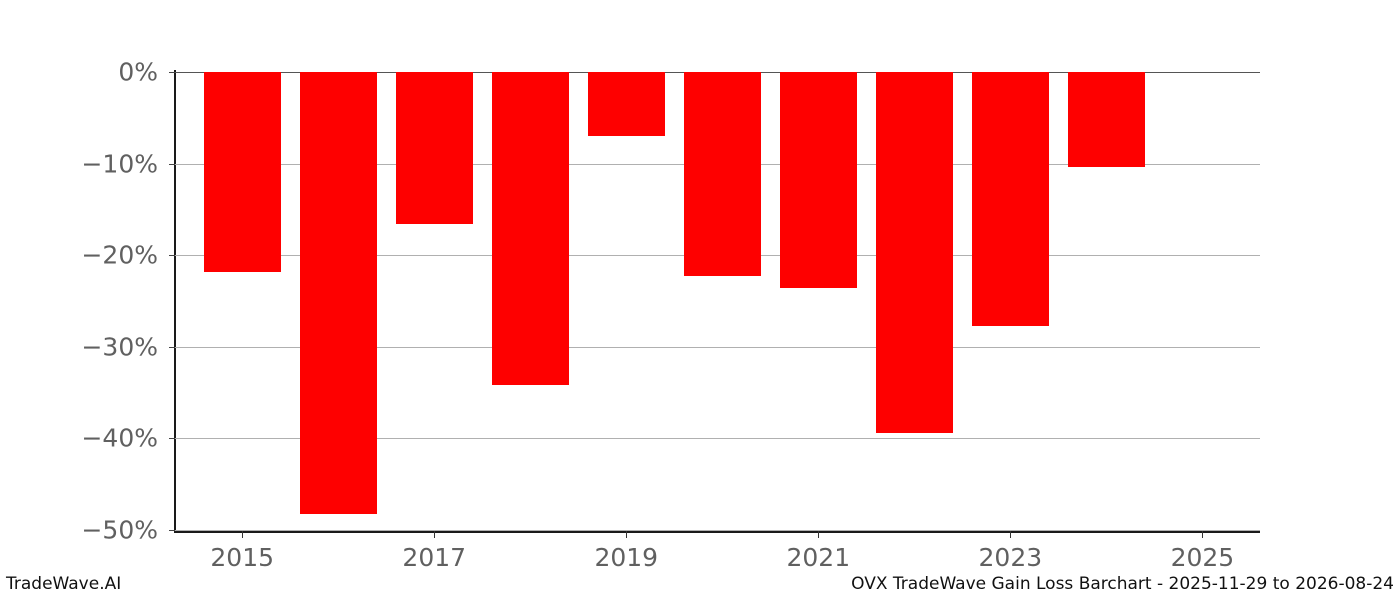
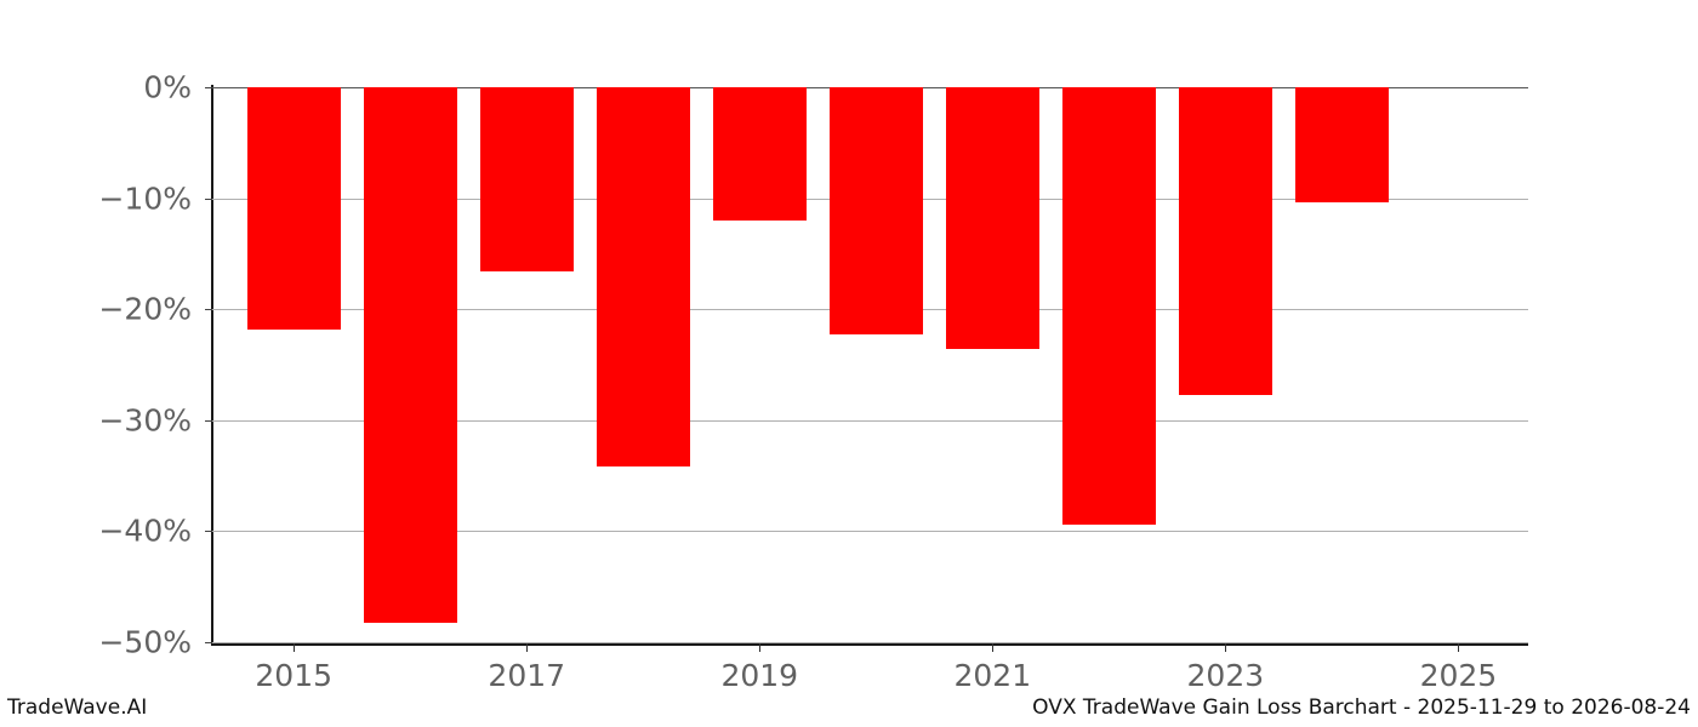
2019: -7% -> -12%
